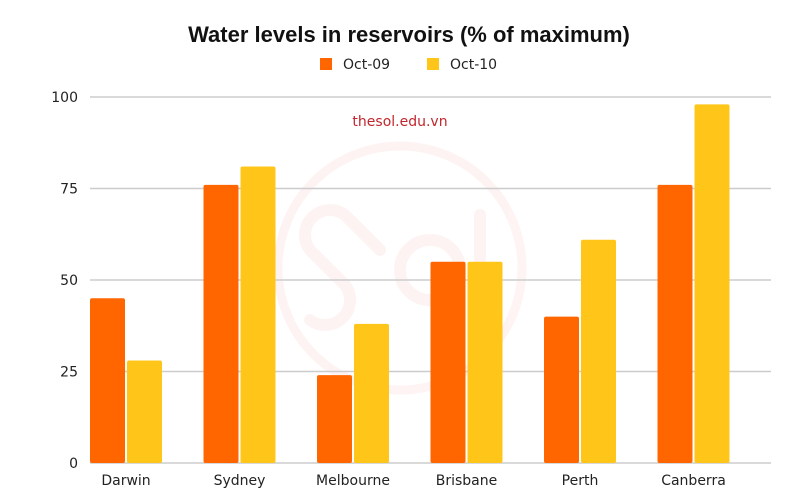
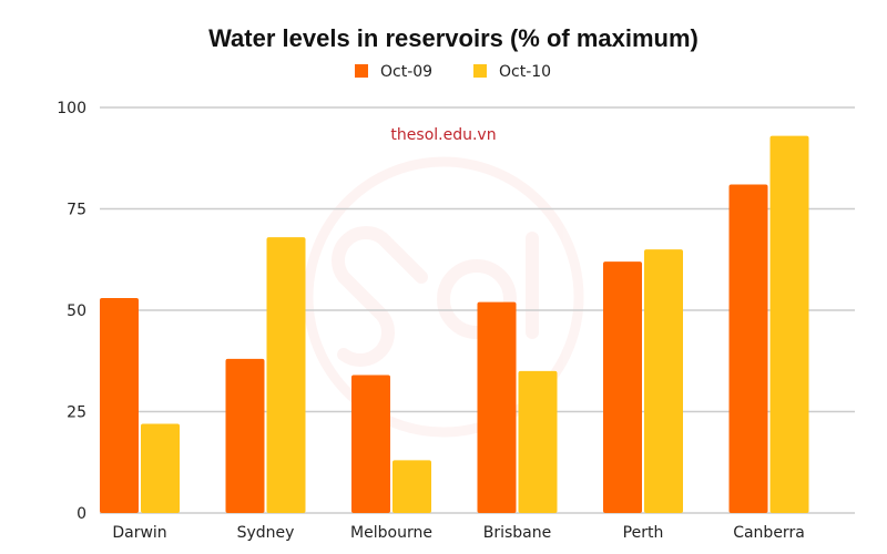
Oct-09/Darwin: 45 -> 53
Oct-10/Darwin: 28 -> 22
Oct-09/Sydney: 76 -> 38
Oct-10/Sydney: 81 -> 68
Oct-09/Melbourne: 24 -> 34
Oct-10/Melbourne: 38 -> 13
Oct-09/Brisbane: 55 -> 52
Oct-10/Brisbane: 55 -> 35
Oct-09/Perth: 40 -> 62
Oct-10/Perth: 61 -> 65
Oct-09/Canberra: 76 -> 81
Oct-10/Canberra: 98 -> 93
